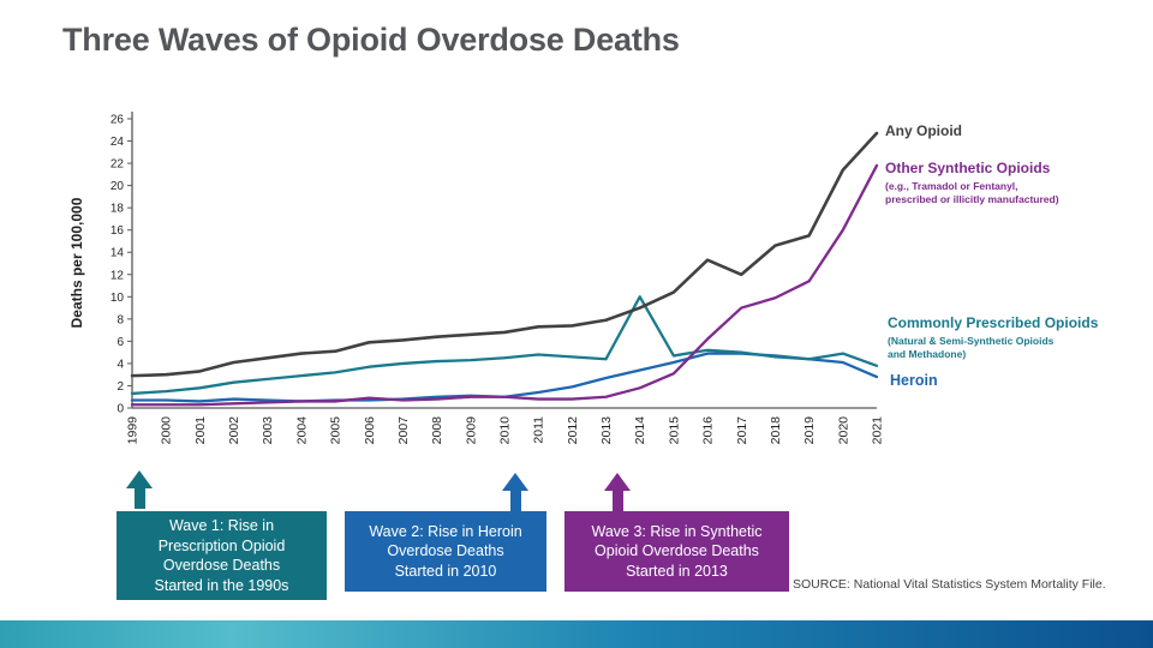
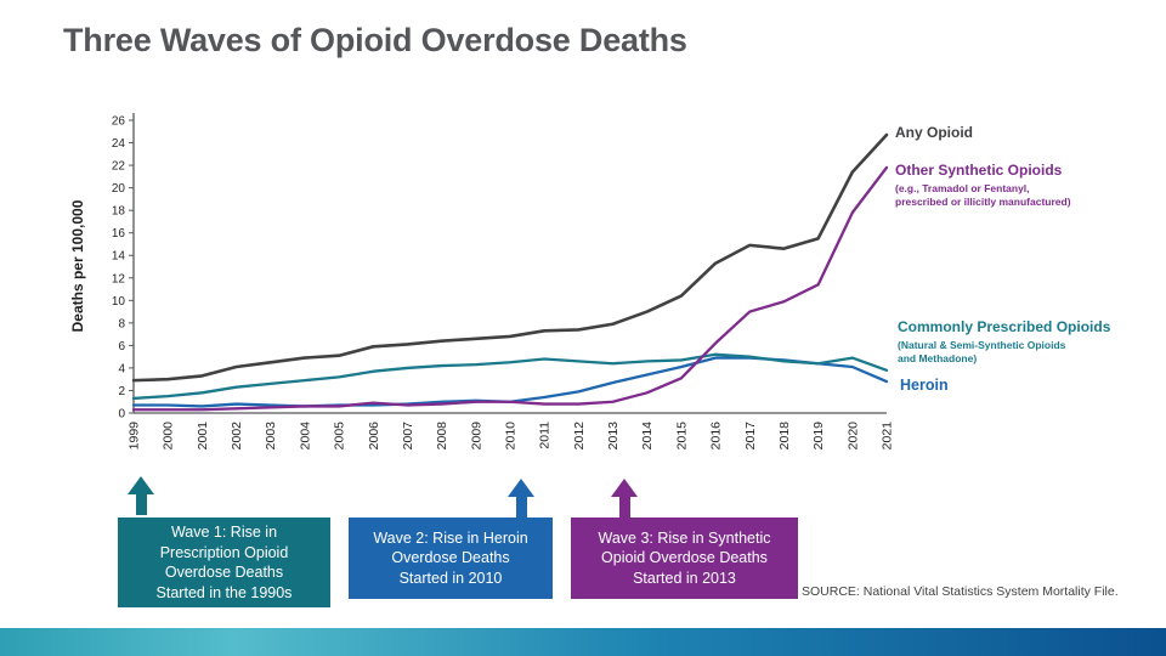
Commonly Prescribed Opioids/2014: 10 -> 5
Any Opioid/2017: 12 -> 15
Other Synthetic Opioids/2020: 16 -> 18
